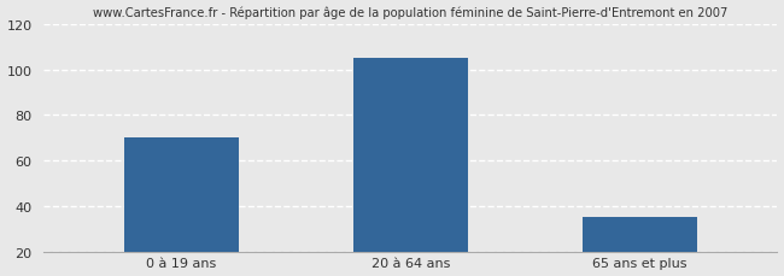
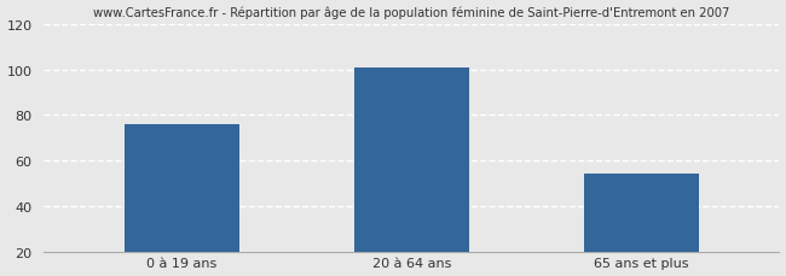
0 à 19 ans: 70 -> 76
20 à 64 ans: 105 -> 101
65 ans et plus: 35 -> 54
